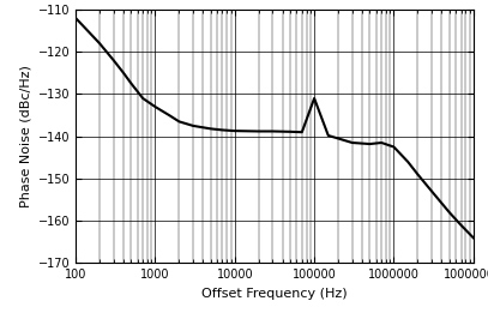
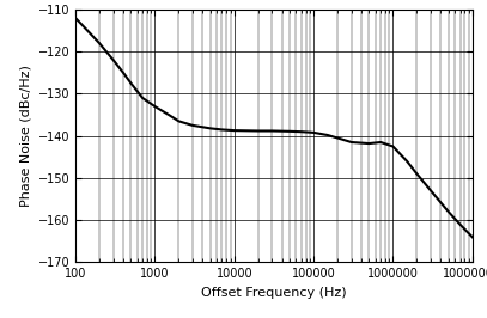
100000: -131.0 -> -139.2
